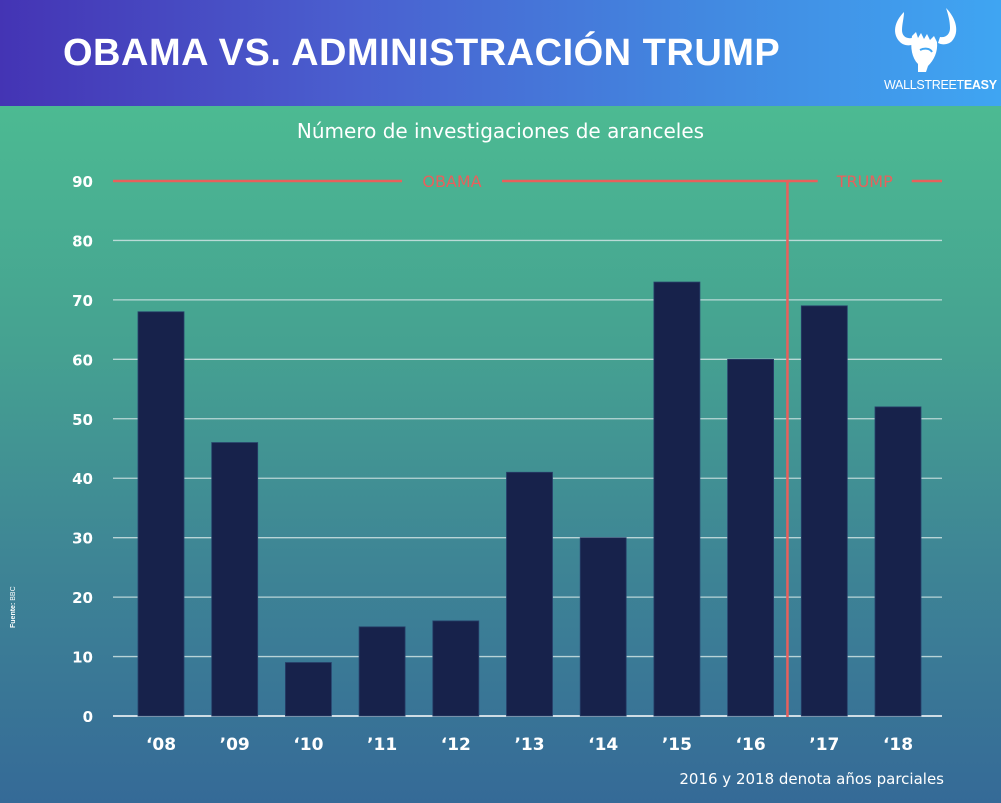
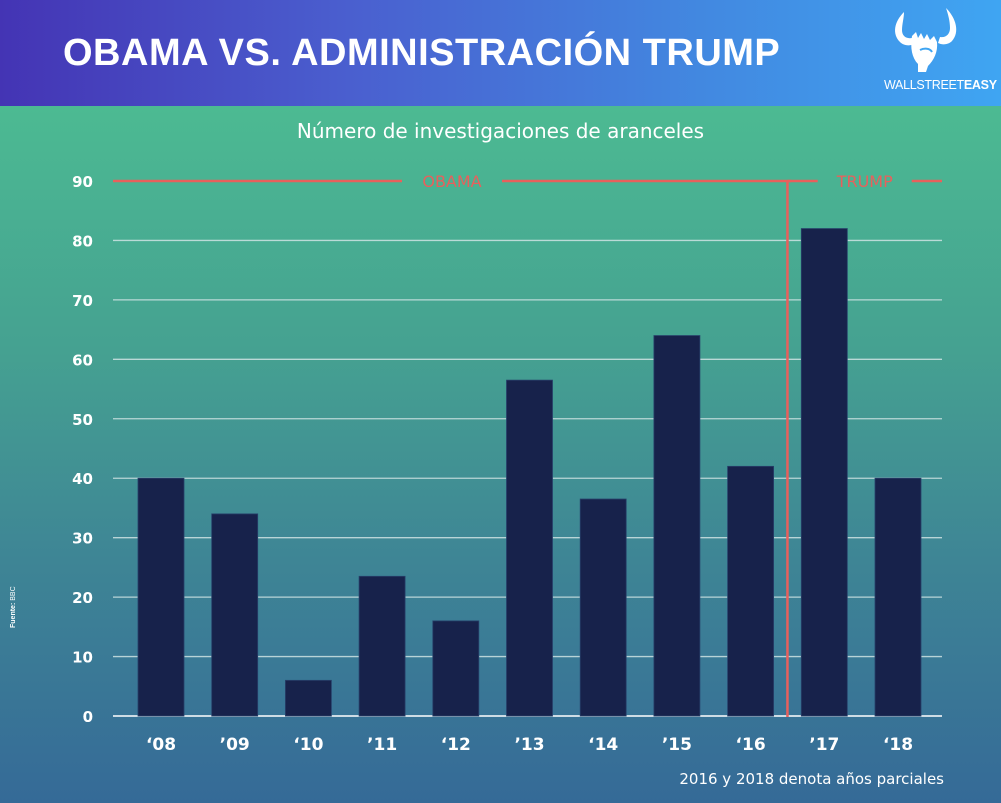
‘08: 68 -> 40
’09: 46 -> 34
‘10: 9 -> 6
’11: 15 -> 24
’13: 41 -> 56
‘14: 30 -> 36
’15: 73 -> 64
‘16: 60 -> 42
’17: 69 -> 82
‘18: 52 -> 40
